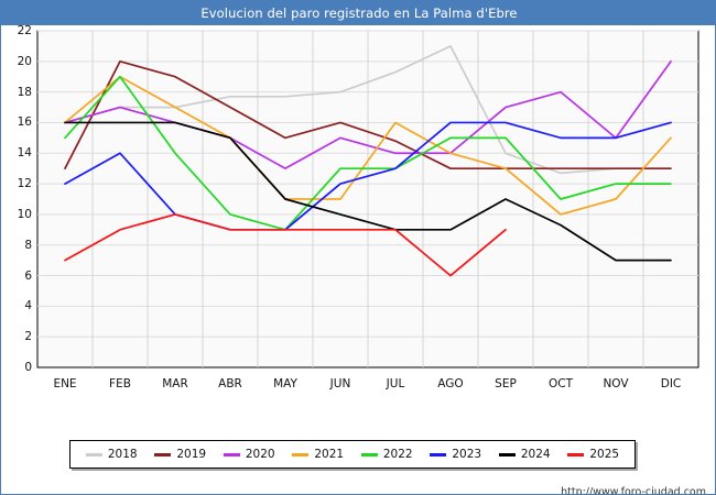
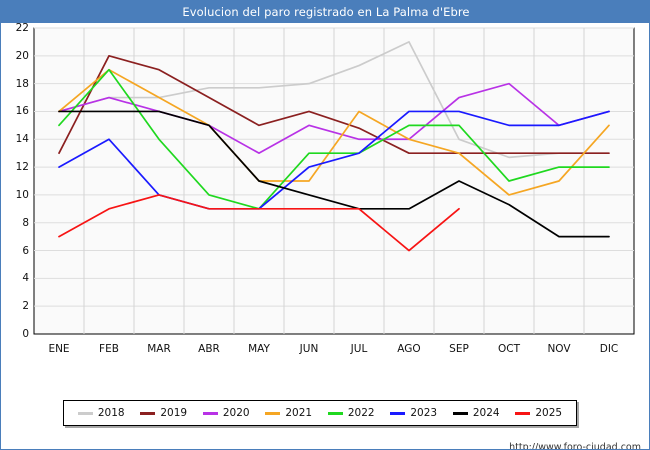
2020/DIC: 20 -> 16
